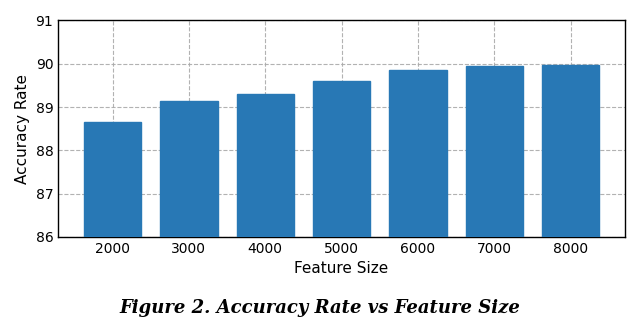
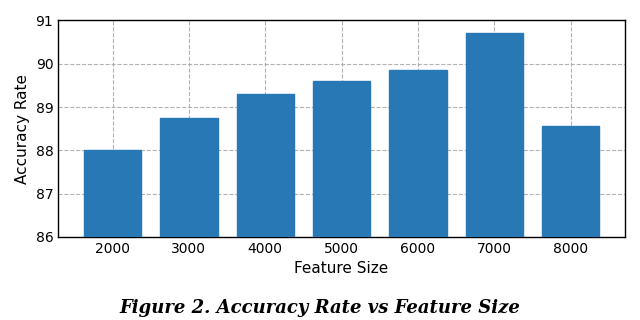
2000: 88.65 -> 88.00
3000: 89.15 -> 88.75
7000: 89.95 -> 90.70
8000: 89.97 -> 88.55
